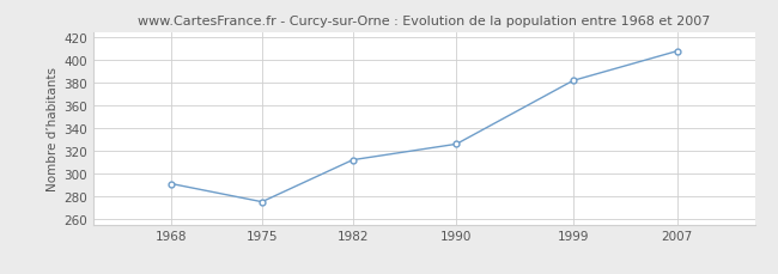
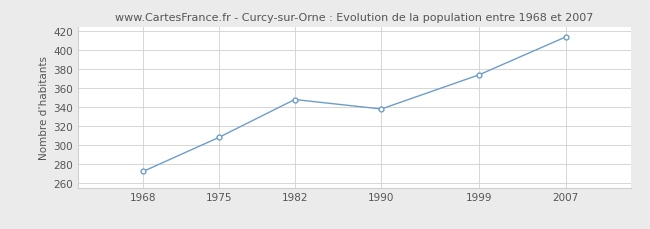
1968: 291 -> 272
1975: 275 -> 308
1982: 312 -> 348
1990: 326 -> 338
1999: 382 -> 374
2007: 408 -> 414
